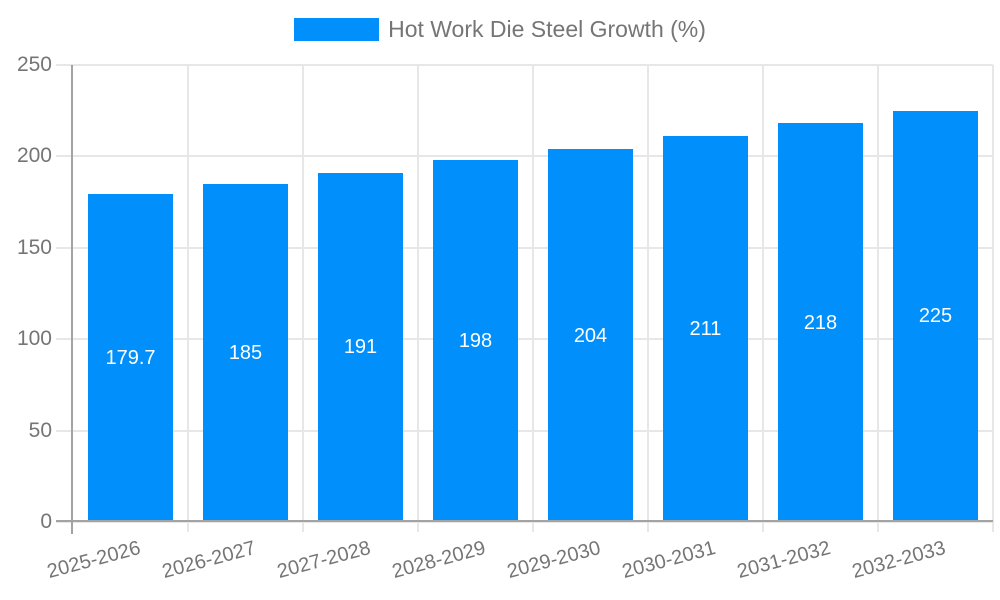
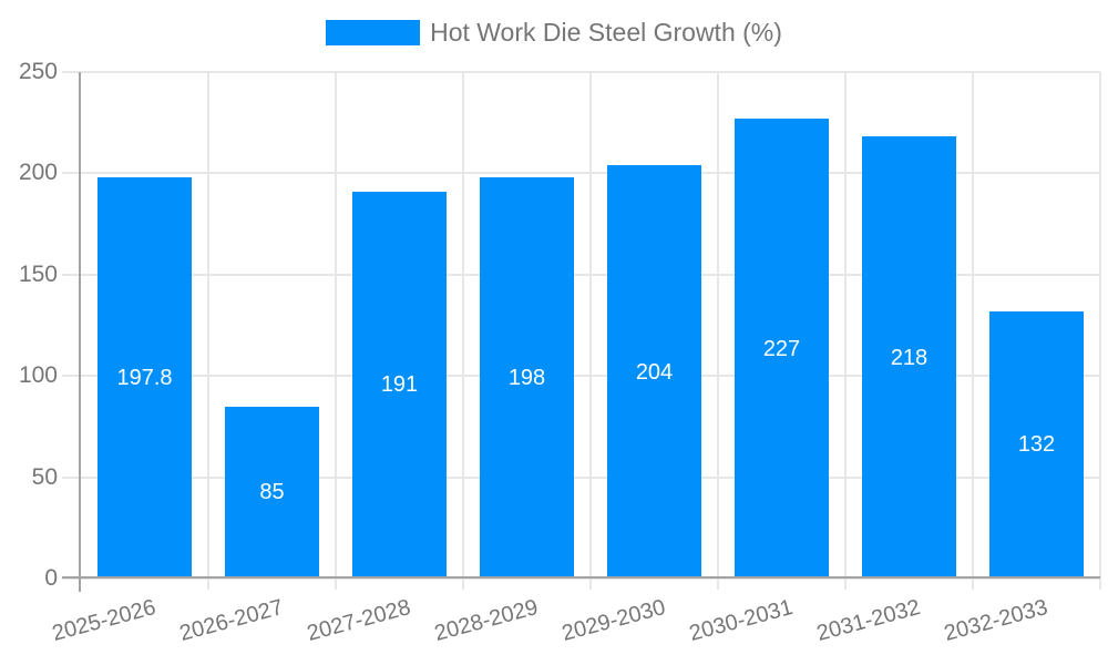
2025-2026: 179.7 -> 197.8
2026-2027: 185 -> 85
2030-2031: 211 -> 227
2032-2033: 225 -> 132
